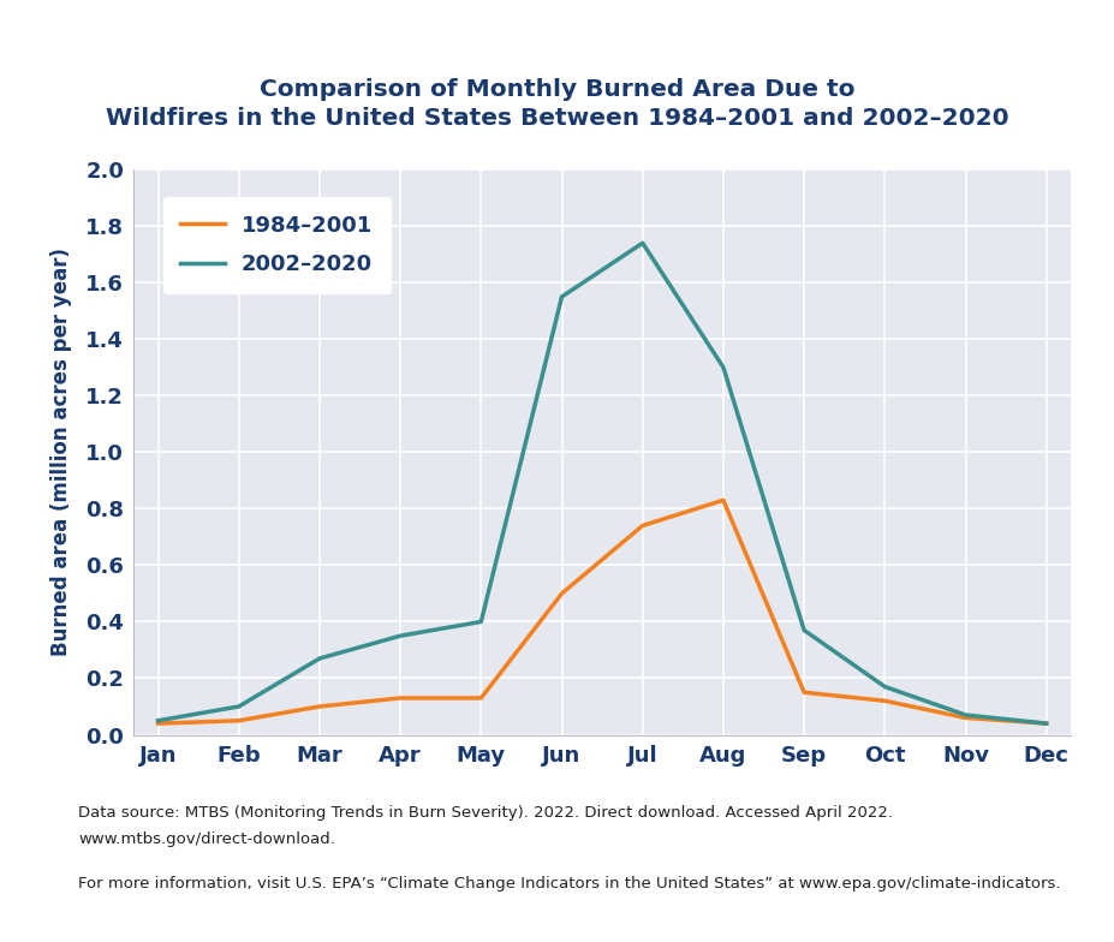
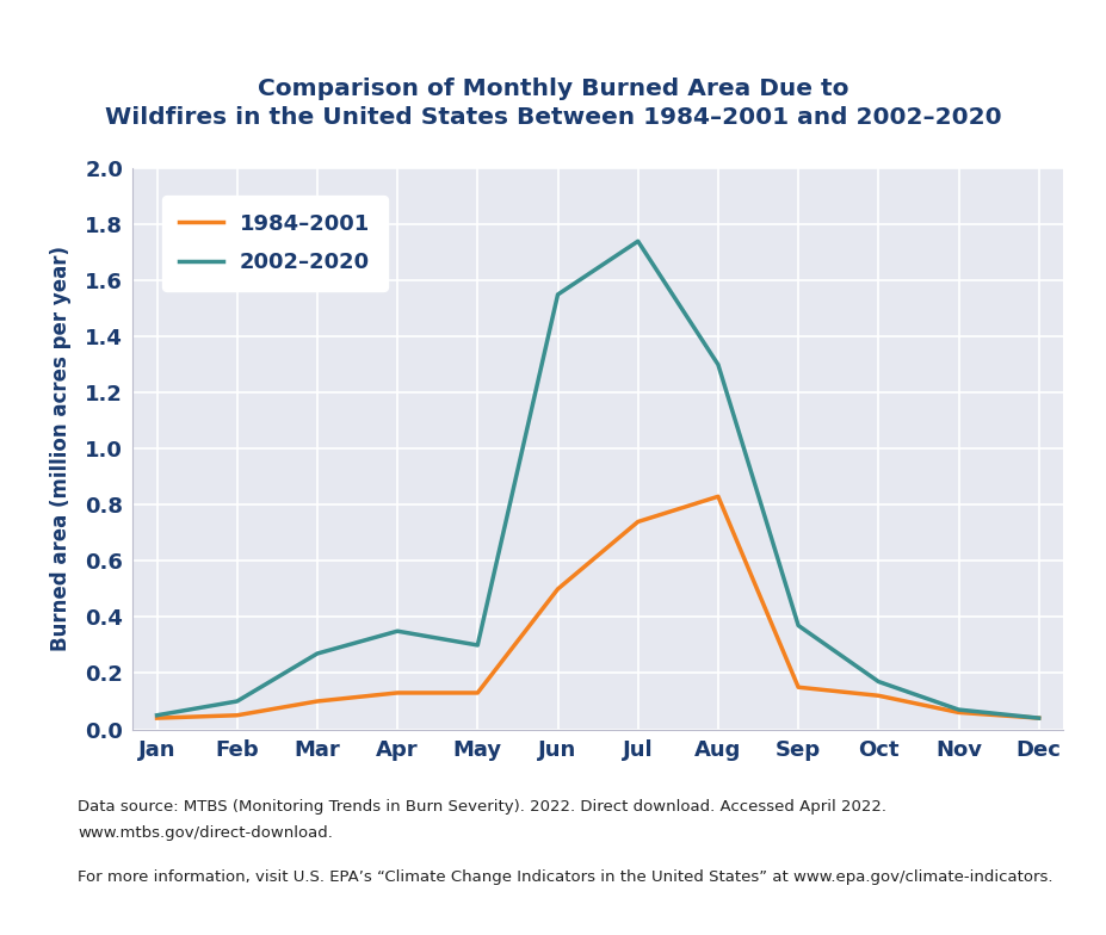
2002–2020/May: 0.40 -> 0.30
